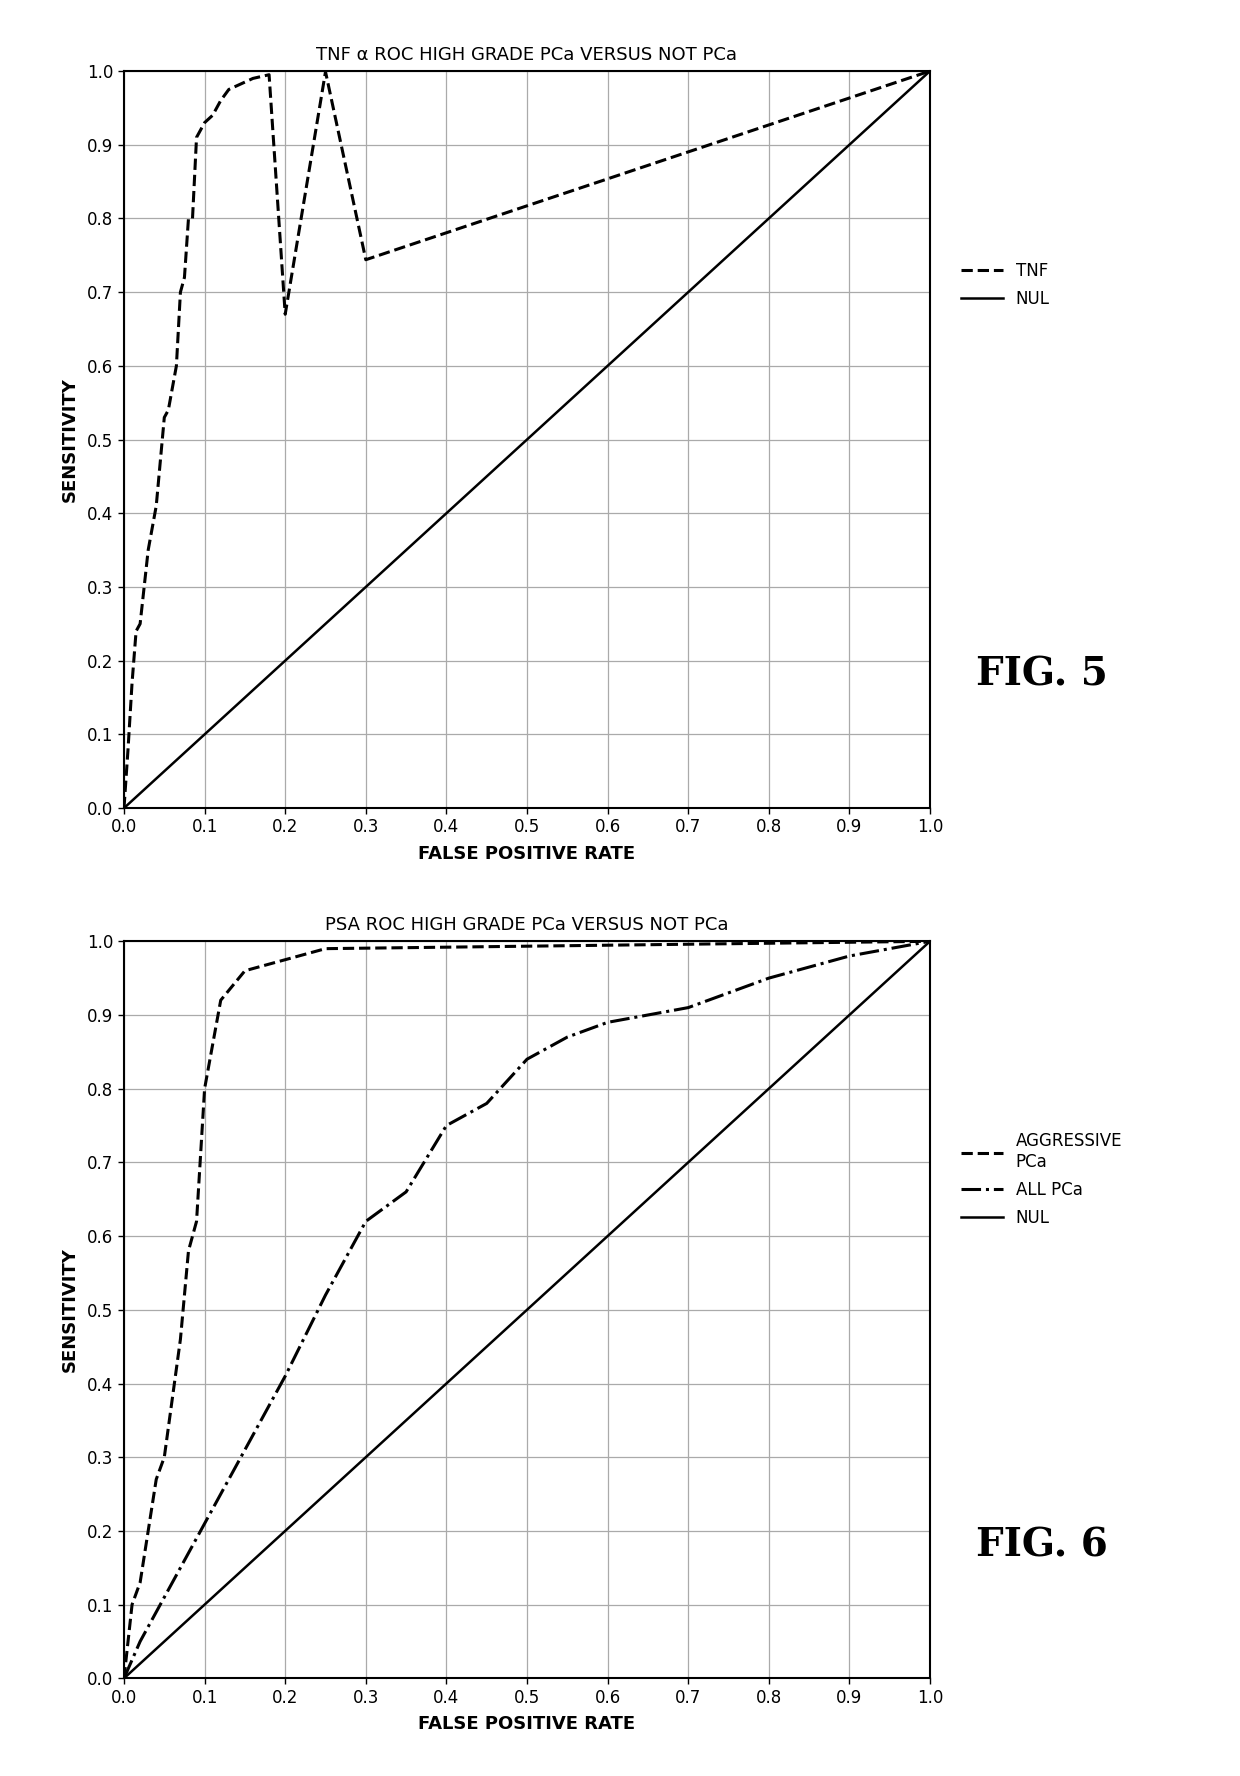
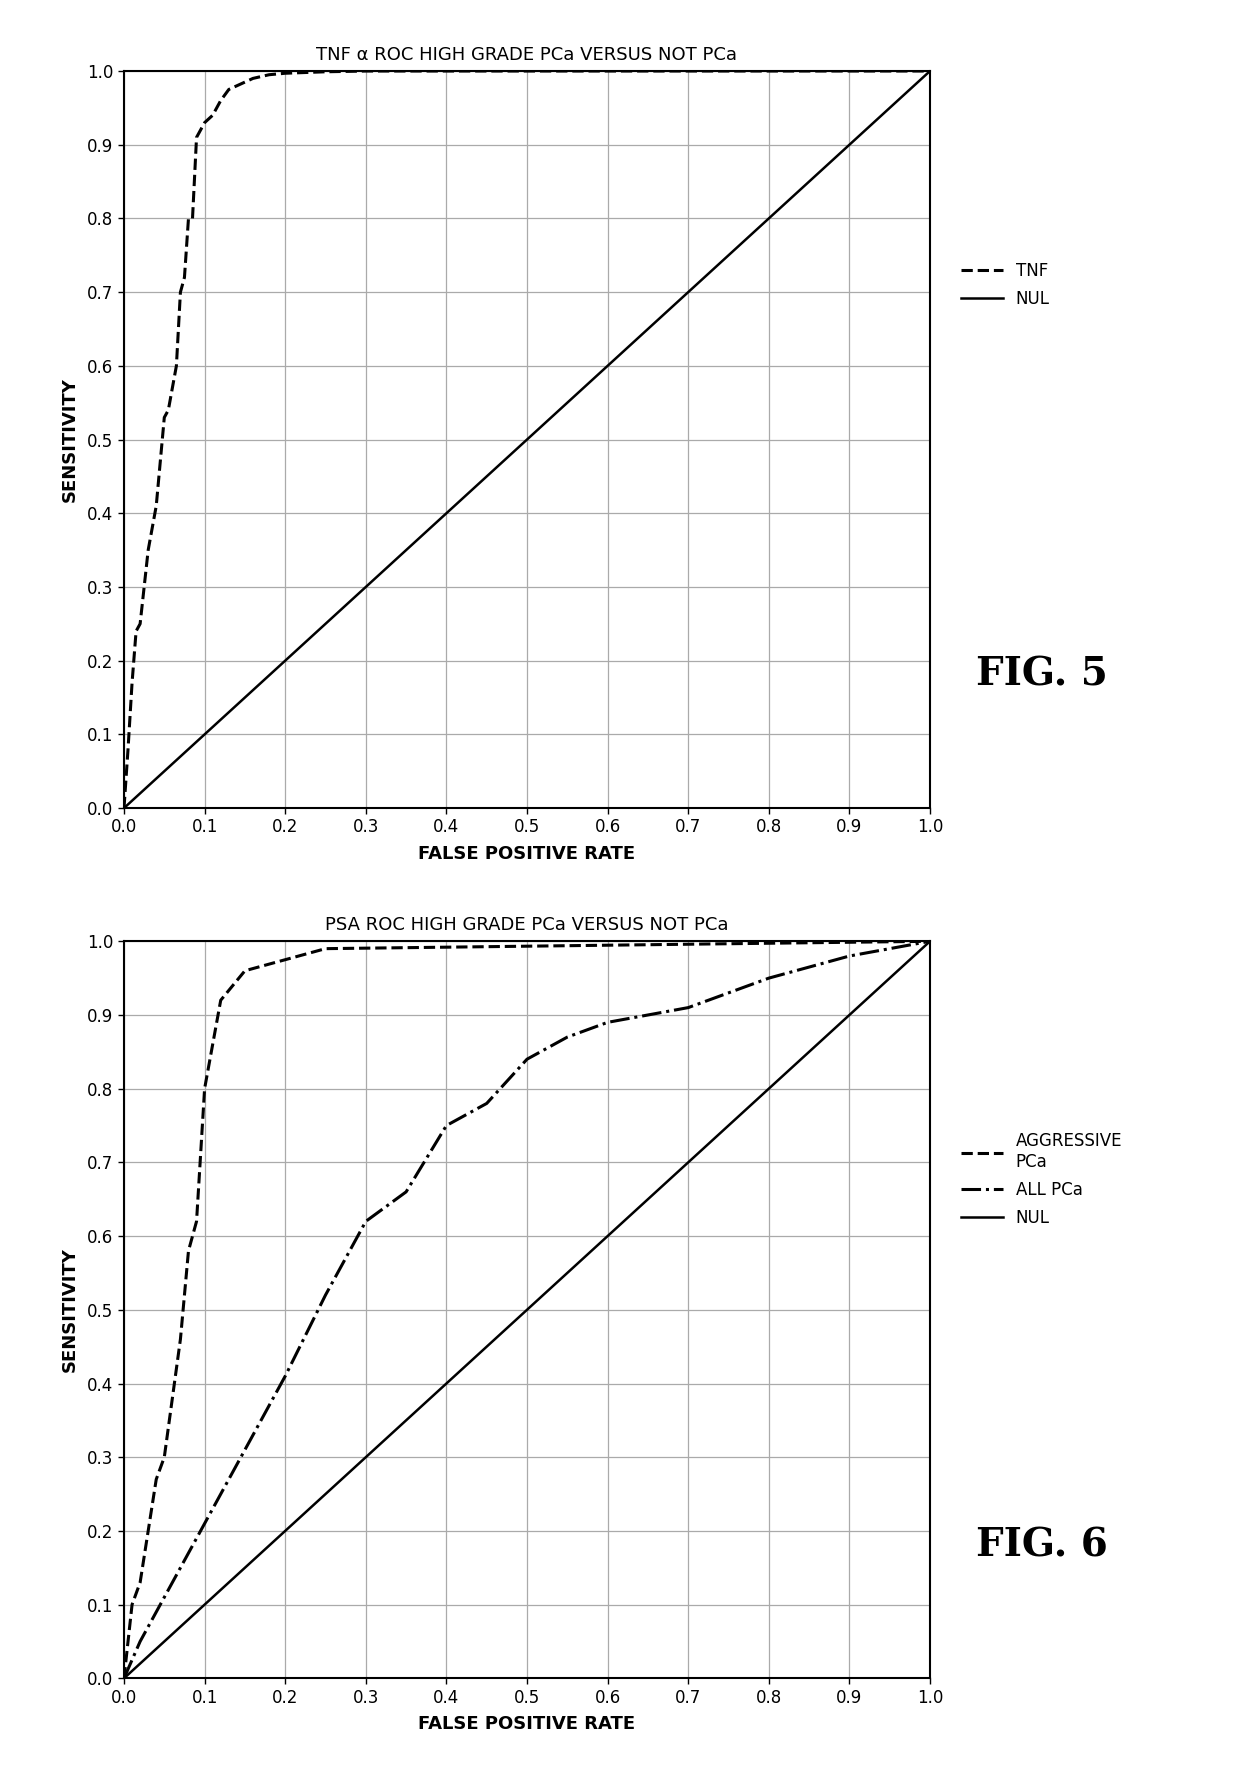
TNF α ROC HIGH GRADE PCa VERSUS NOT PCa/0.2: 0.670 -> 0.997
TNF α ROC HIGH GRADE PCa VERSUS NOT PCa/0.3: 0.744 -> 1.000
